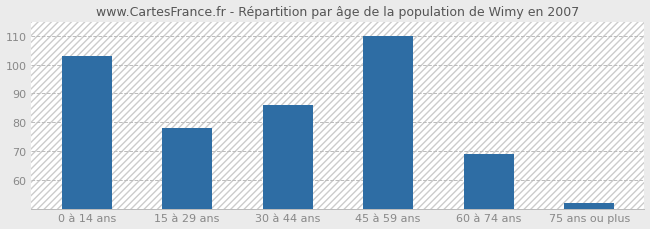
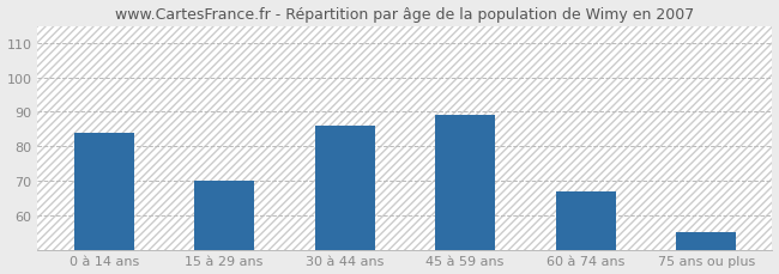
0 à 14 ans: 103 -> 84
15 à 29 ans: 78 -> 70
45 à 59 ans: 110 -> 89
60 à 74 ans: 69 -> 67
75 ans ou plus: 52 -> 55
